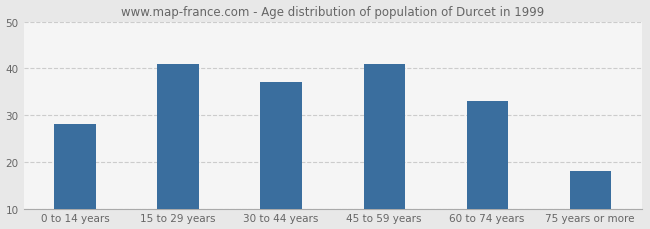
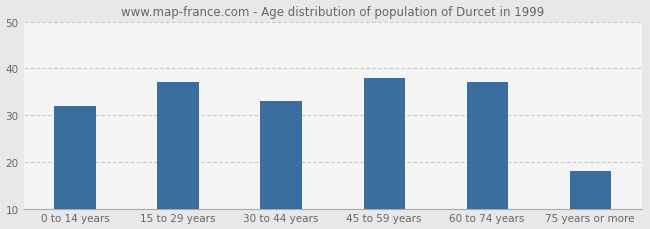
0 to 14 years: 28 -> 32
15 to 29 years: 41 -> 37
30 to 44 years: 37 -> 33
45 to 59 years: 41 -> 38
60 to 74 years: 33 -> 37
